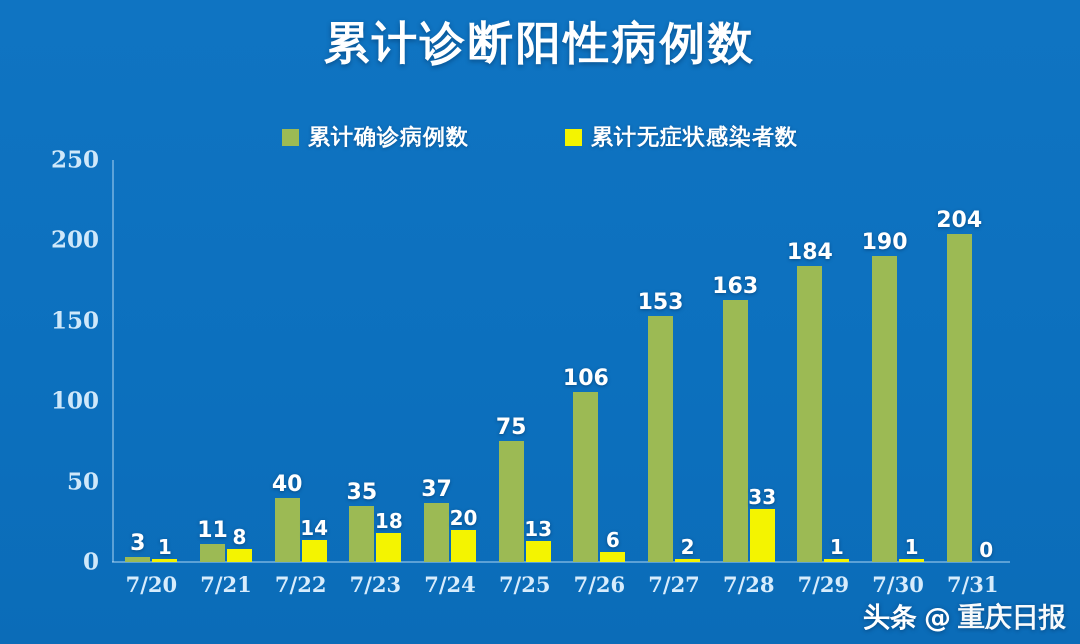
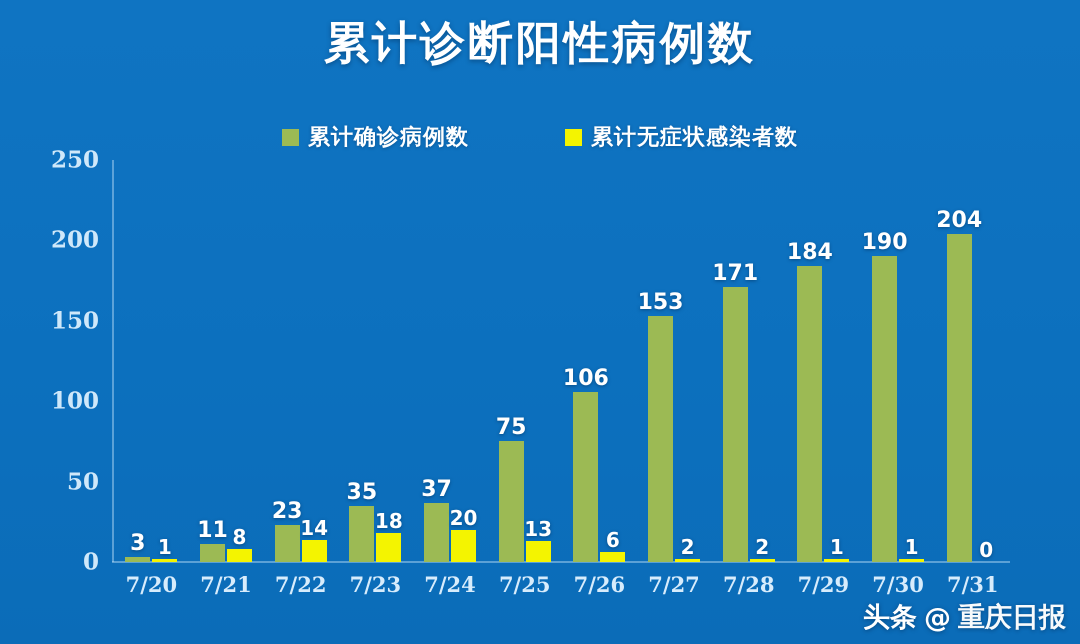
累计确诊病例数/7/22: 40 -> 23
累计确诊病例数/7/28: 163 -> 171
累计无症状感染者数/7/28: 33 -> 2
